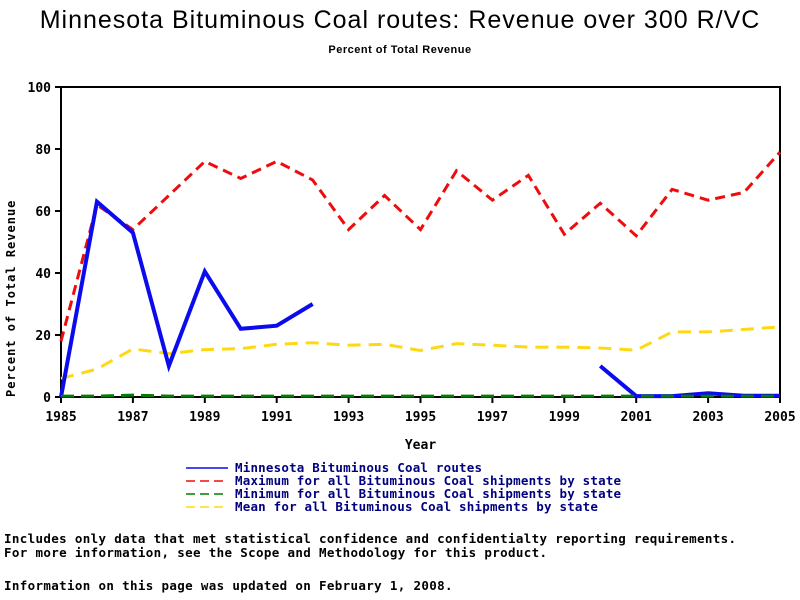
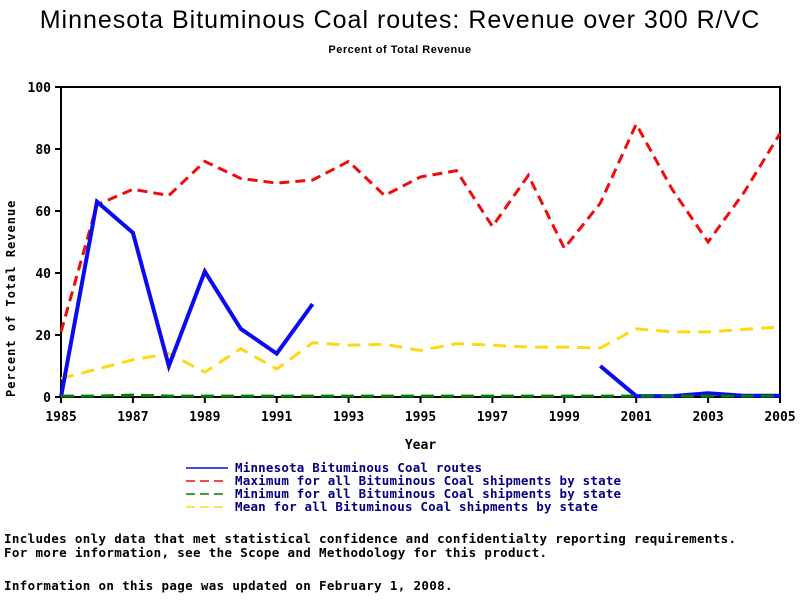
Maximum for all Bituminous Coal shipments by state/1985: 18 -> 21
Maximum for all Bituminous Coal shipments by state/1987: 54 -> 67
Mean for all Bituminous Coal shipments by state/1987: 16 -> 12
Mean for all Bituminous Coal shipments by state/1989: 15 -> 8
Minnesota Bituminous Coal routes/1991: 23 -> 14
Maximum for all Bituminous Coal shipments by state/1991: 76 -> 69
Mean for all Bituminous Coal shipments by state/1991: 17 -> 9
Maximum for all Bituminous Coal shipments by state/1993: 54 -> 76
Maximum for all Bituminous Coal shipments by state/1995: 54 -> 71
Maximum for all Bituminous Coal shipments by state/1997: 64 -> 55
Maximum for all Bituminous Coal shipments by state/1999: 52 -> 48
Maximum for all Bituminous Coal shipments by state/2001: 52 -> 88
Mean for all Bituminous Coal shipments by state/2001: 15 -> 22
Maximum for all Bituminous Coal shipments by state/2003: 64 -> 50
Maximum for all Bituminous Coal shipments by state/2005: 79 -> 85
